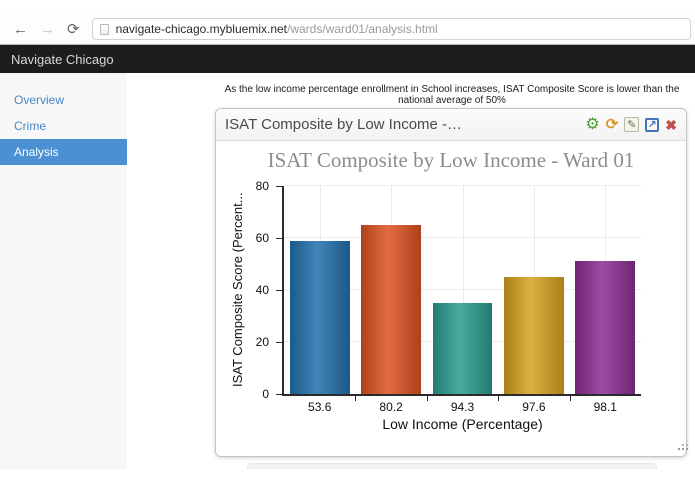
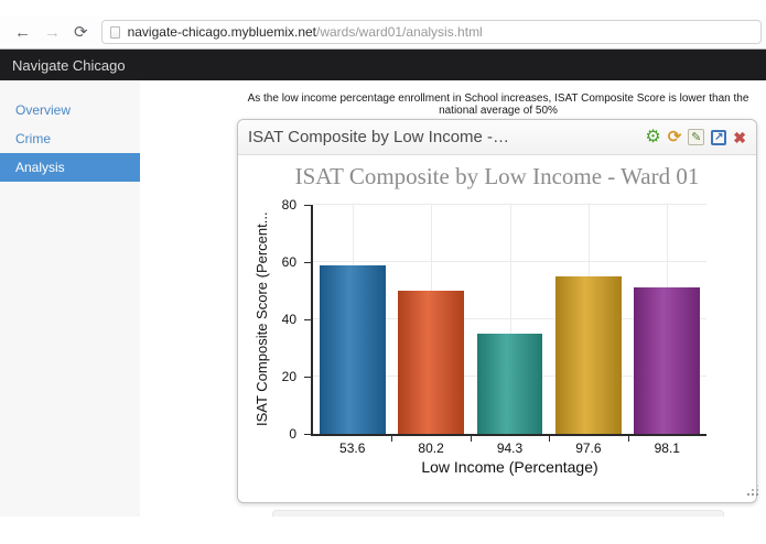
80.2: 65 -> 50
97.6: 45 -> 55
